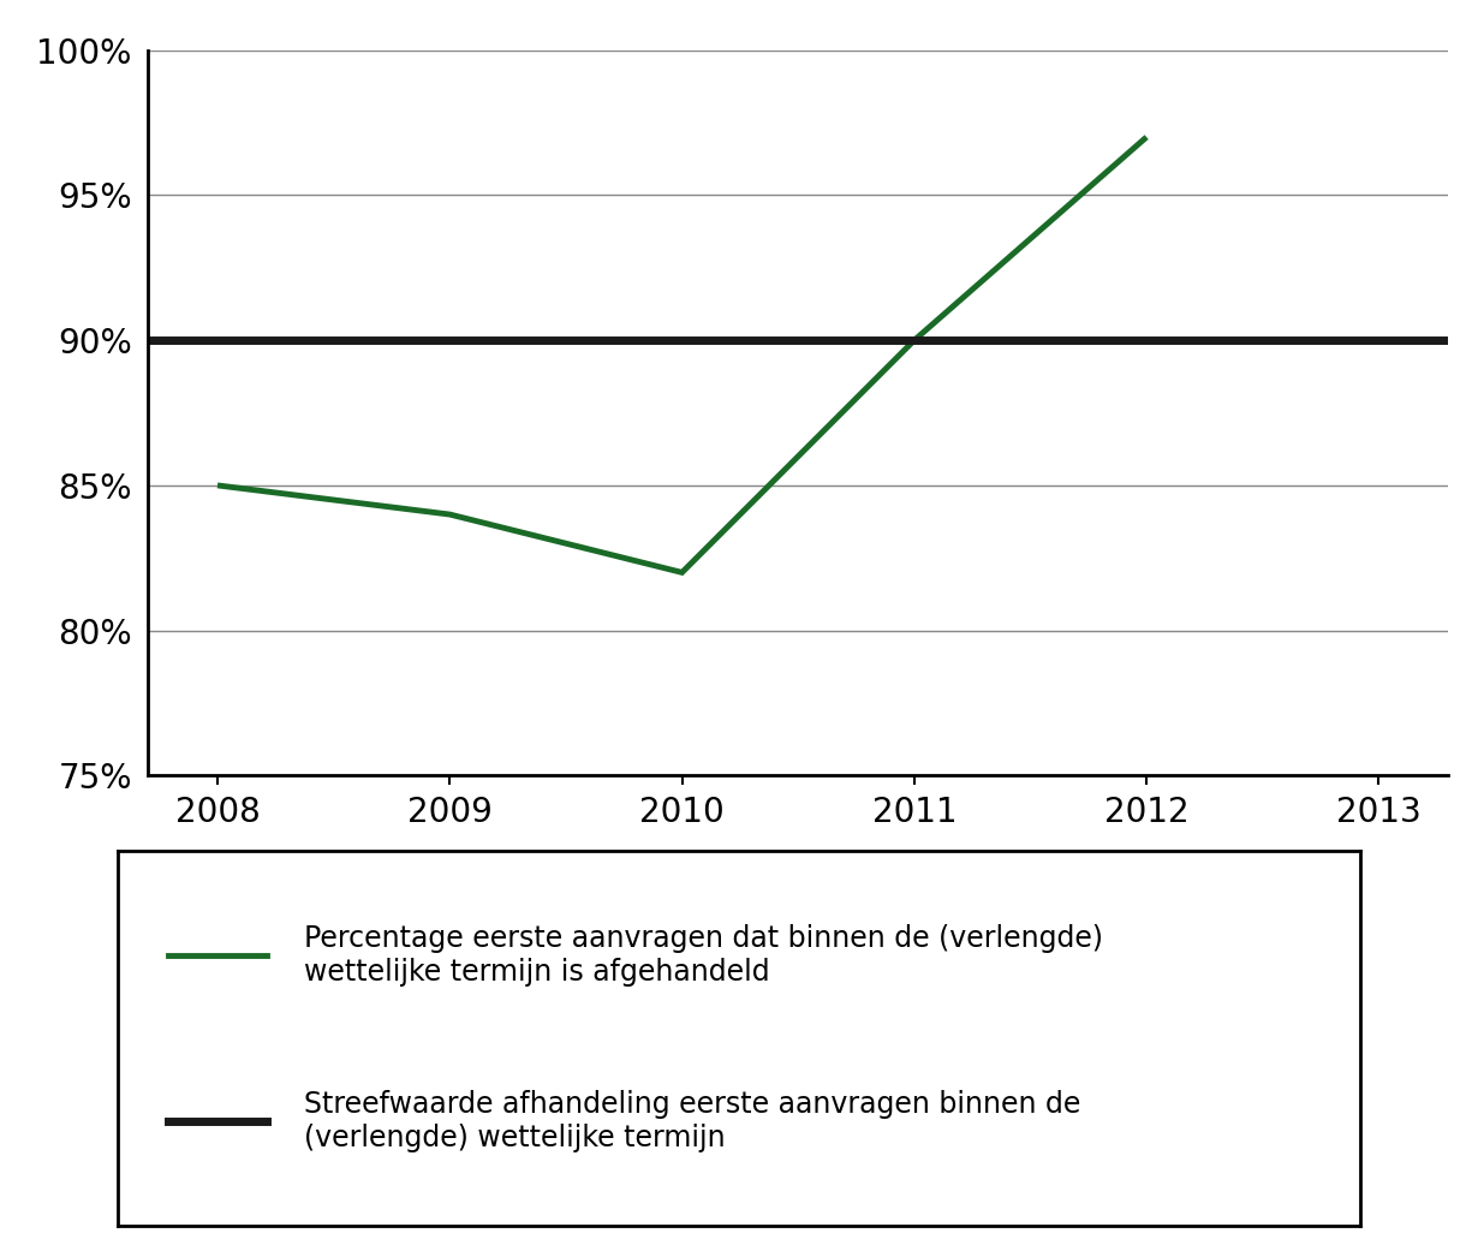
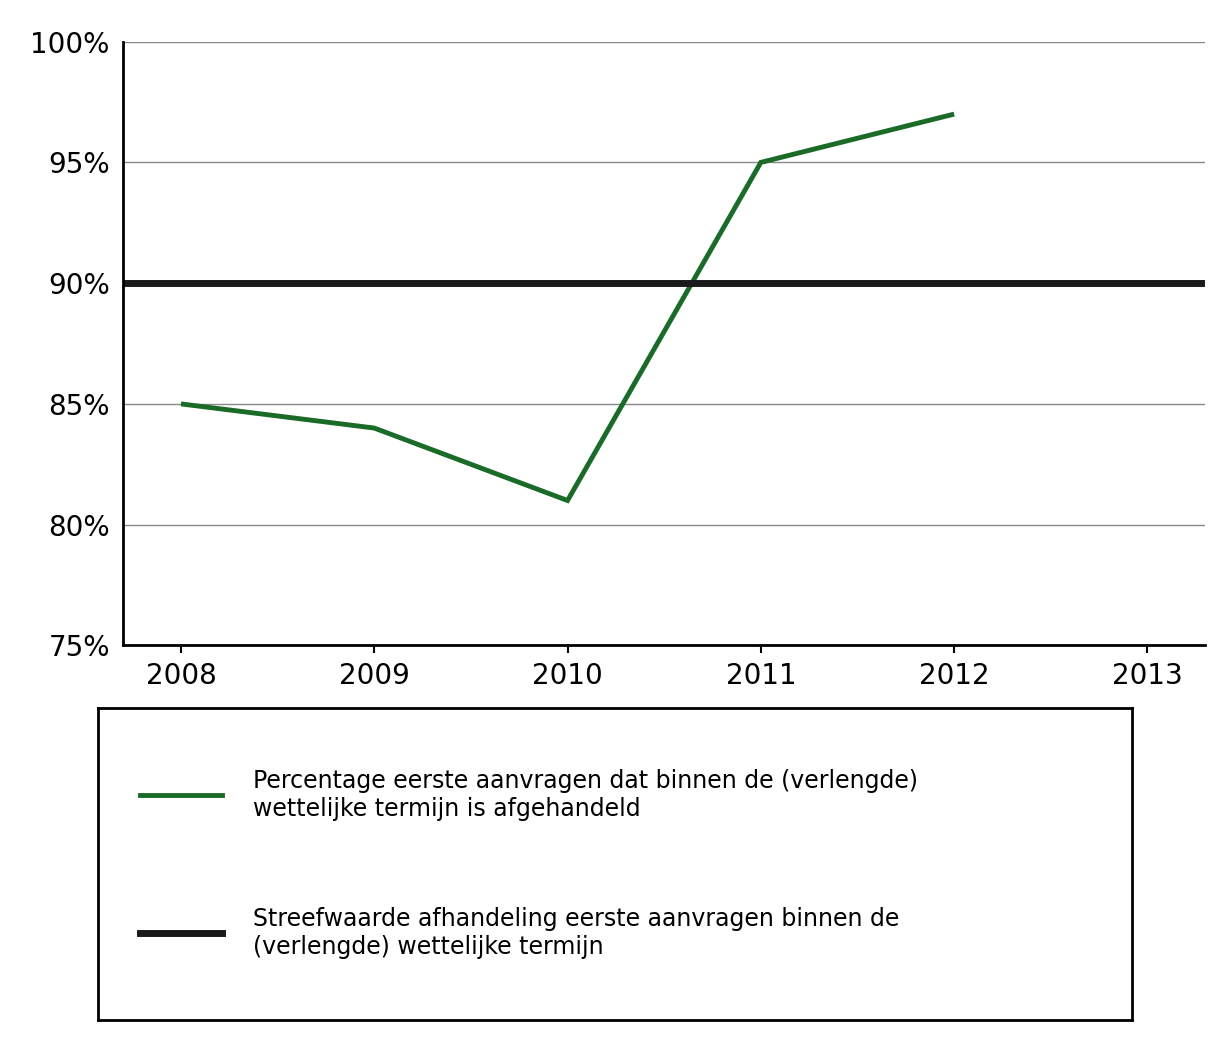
2010: 82.0% -> 81.0%
2011: 90.0% -> 95.0%
